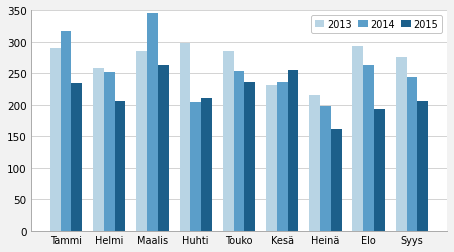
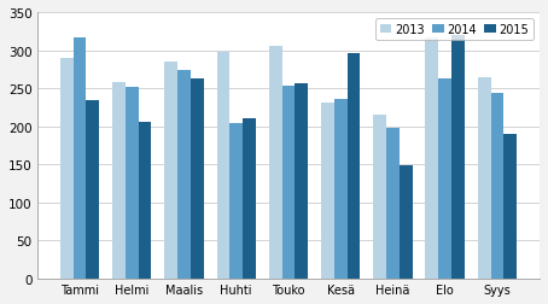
2014/Maalis: 345 -> 274
2013/Touko: 285 -> 306
2015/Touko: 236 -> 256
2015/Kesä: 255 -> 296
2015/Heinä: 161 -> 148
2013/Elo: 293 -> 316
2015/Elo: 193 -> 320
2013/Syys: 275 -> 264
2015/Syys: 206 -> 190
